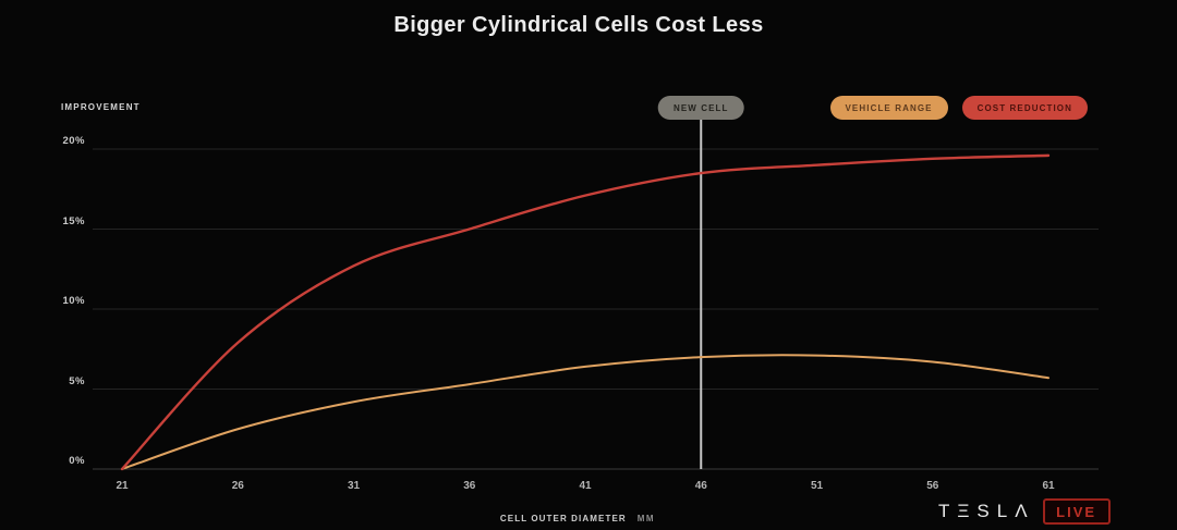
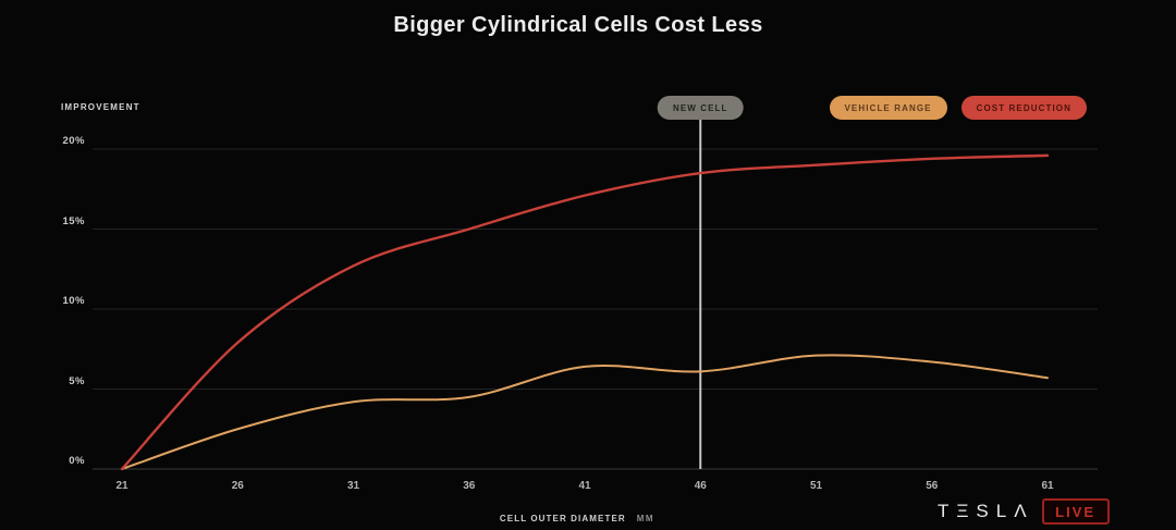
VEHICLE RANGE/36: 5.3% -> 4.5%
VEHICLE RANGE/46: 7.0% -> 6.1%
